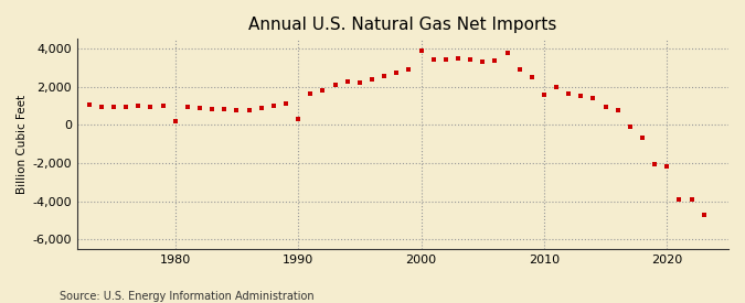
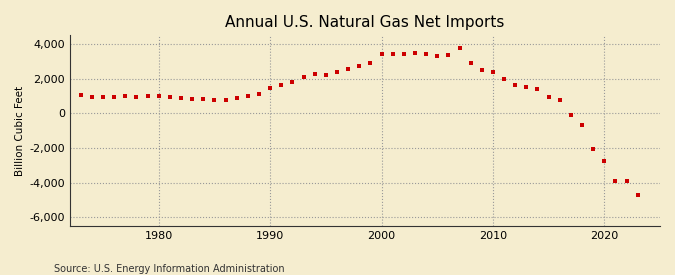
1980: 200 -> 1,000
1990: 300 -> 1,500
2000: 3,900 -> 3,400
2010: 1,600 -> 2,400
2020: -2,200 -> -2,800
